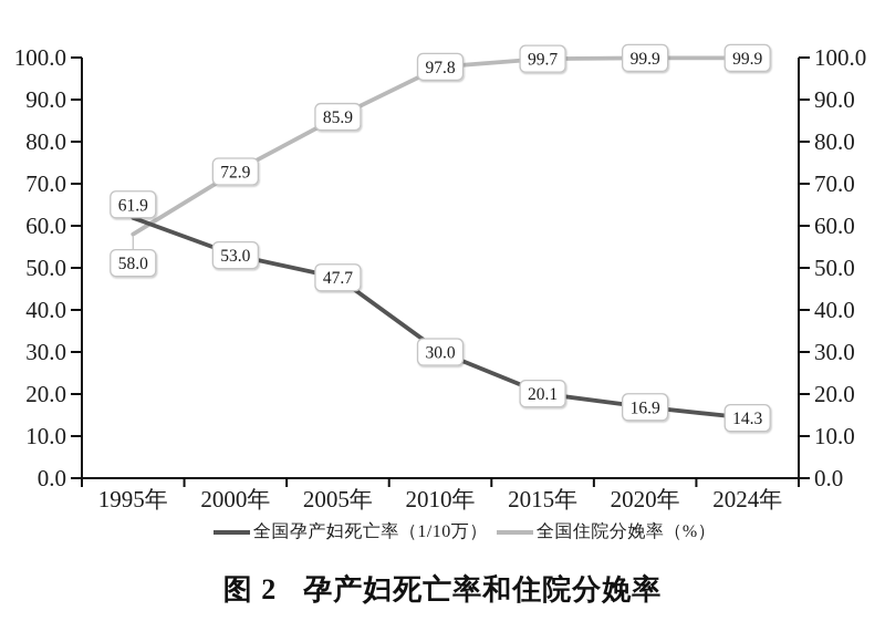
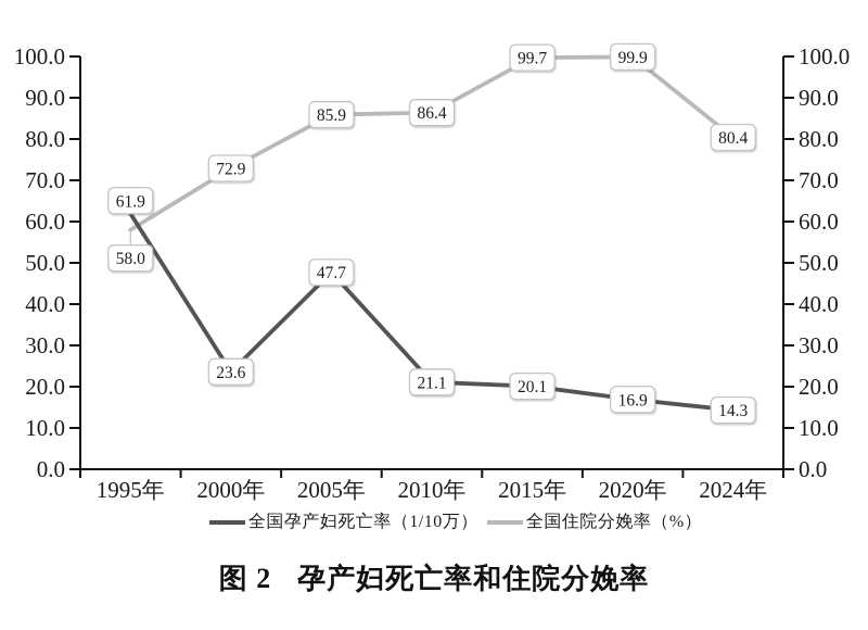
全国孕产妇死亡率（1/10万）/2000年: 53.0 -> 23.6
全国孕产妇死亡率（1/10万）/2010年: 30.0 -> 21.1
全国住院分娩率（%）/2010年: 97.8 -> 86.4
全国住院分娩率（%）/2024年: 99.9 -> 80.4
